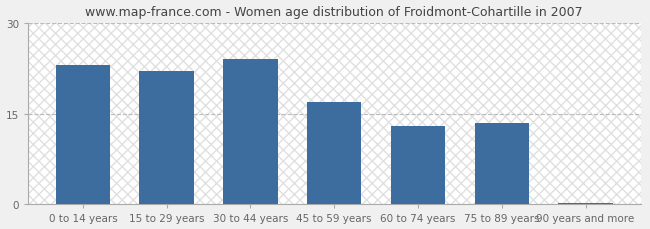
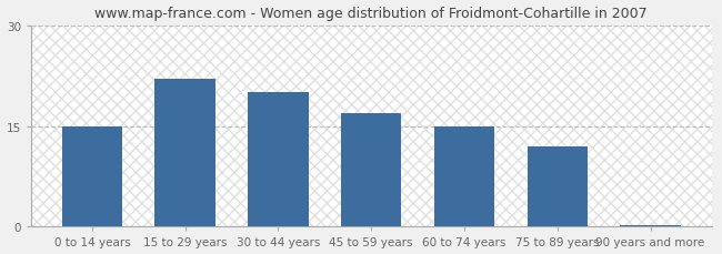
0 to 14 years: 23.0 -> 15.0
30 to 44 years: 24.0 -> 20.0
60 to 74 years: 13.0 -> 15.0
75 to 89 years: 13.5 -> 12.0
